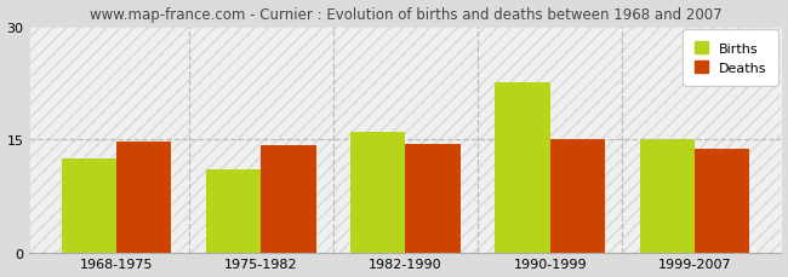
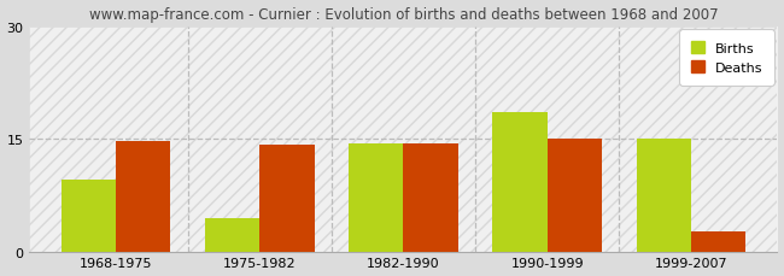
Births/1968-1975: 12.5 -> 9.6
Births/1975-1982: 11.0 -> 4.4
Births/1982-1990: 16.0 -> 14.4
Births/1990-1999: 22.5 -> 18.6
Deaths/1999-2007: 13.7 -> 2.6
